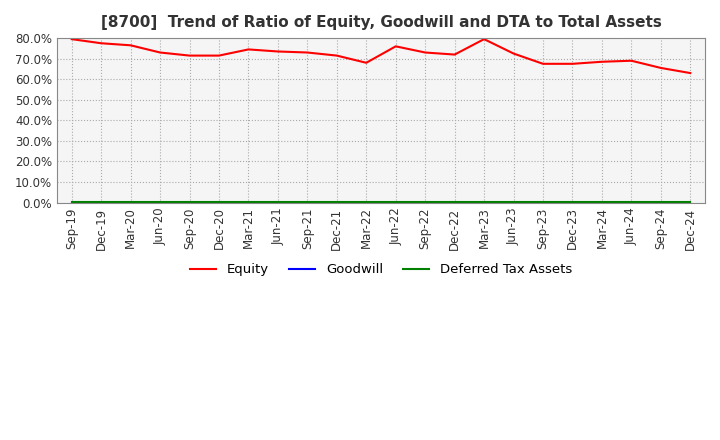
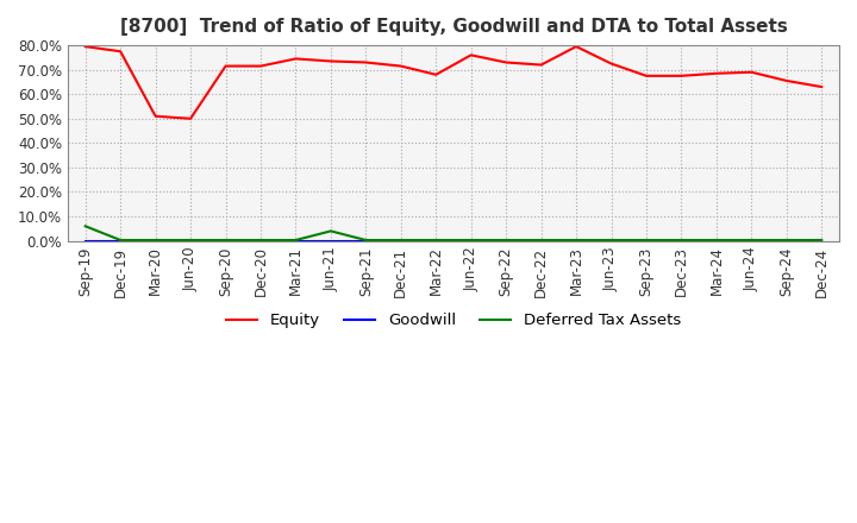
Deferred Tax Assets/Sep-19: 0.3% -> 6.0%
Equity/Mar-20: 76.5% -> 51.0%
Equity/Jun-20: 73.0% -> 50.0%
Deferred Tax Assets/Jun-21: 0.3% -> 4.0%
